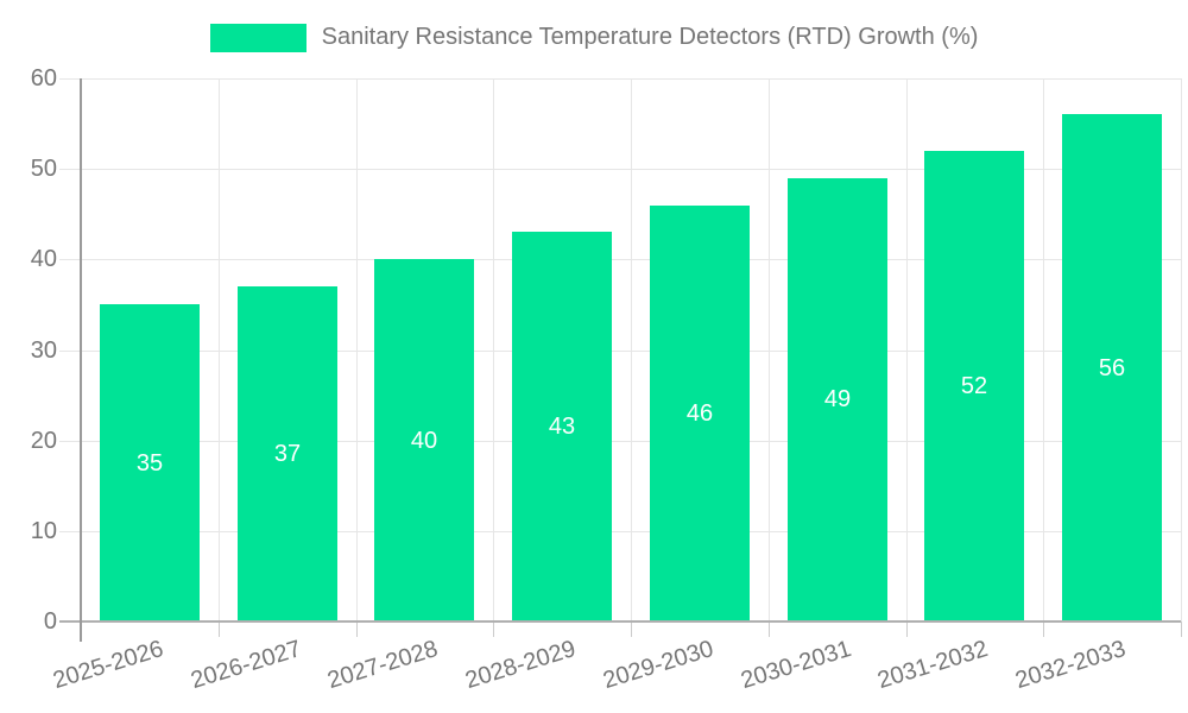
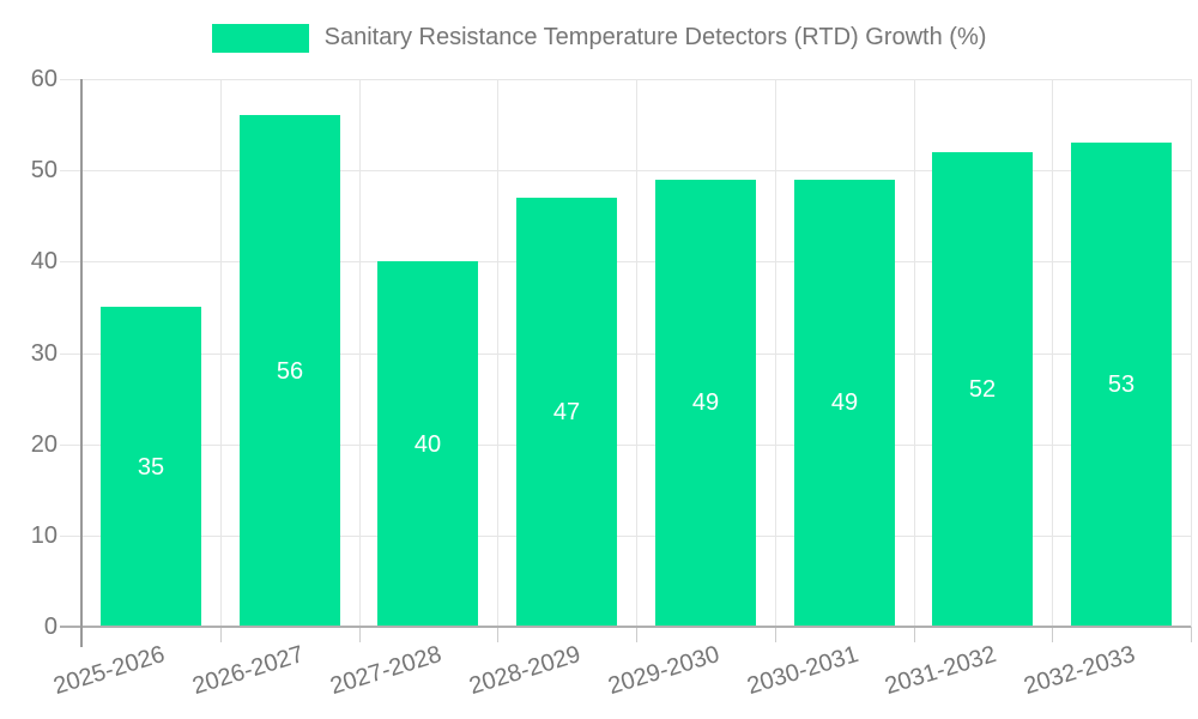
2026-2027: 37 -> 56
2028-2029: 43 -> 47
2029-2030: 46 -> 49
2032-2033: 56 -> 53
